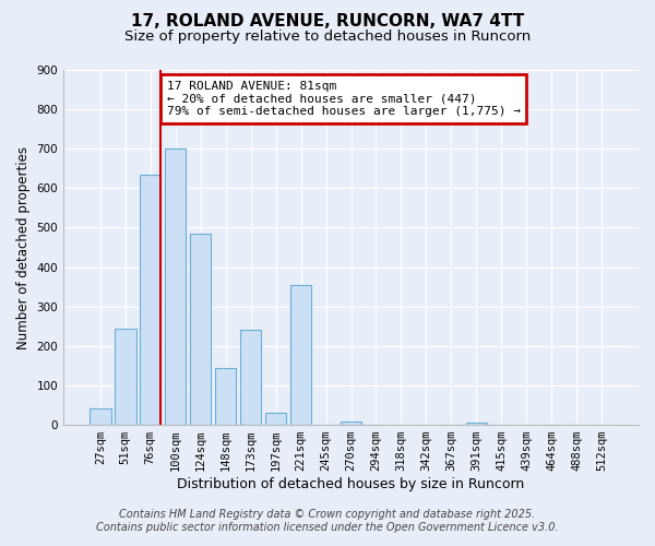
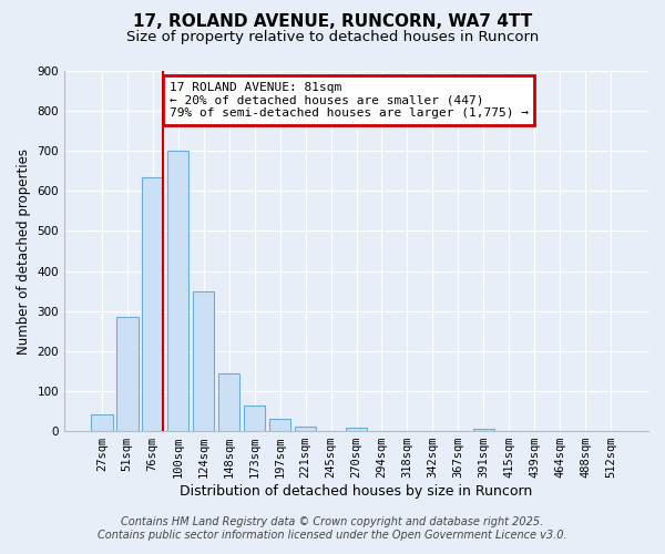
51sqm: 245 -> 285
124sqm: 485 -> 350
173sqm: 240 -> 63
221sqm: 355 -> 12
